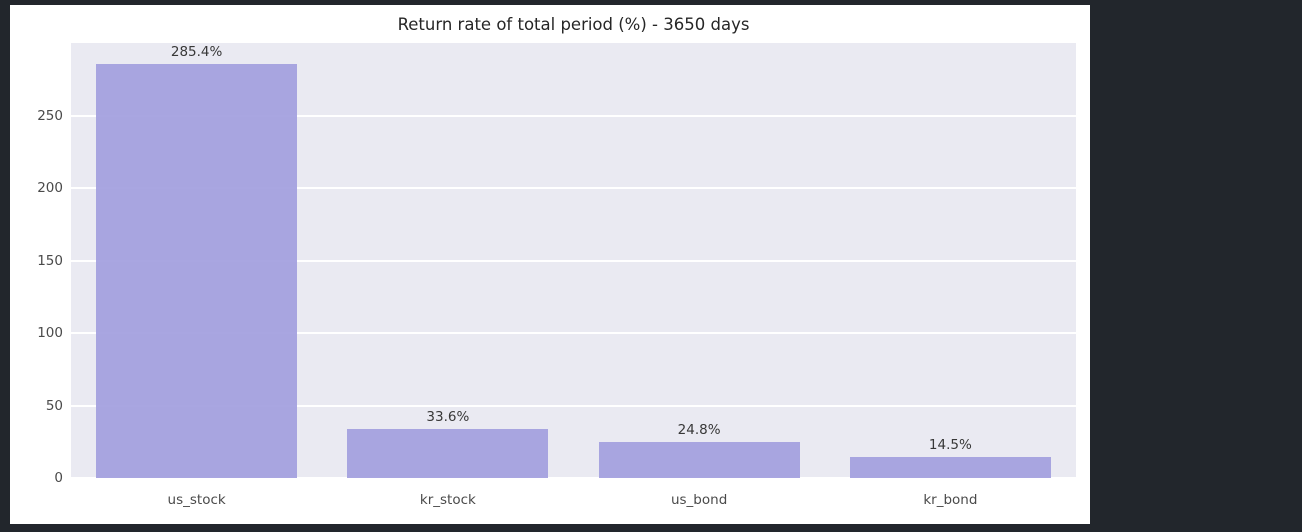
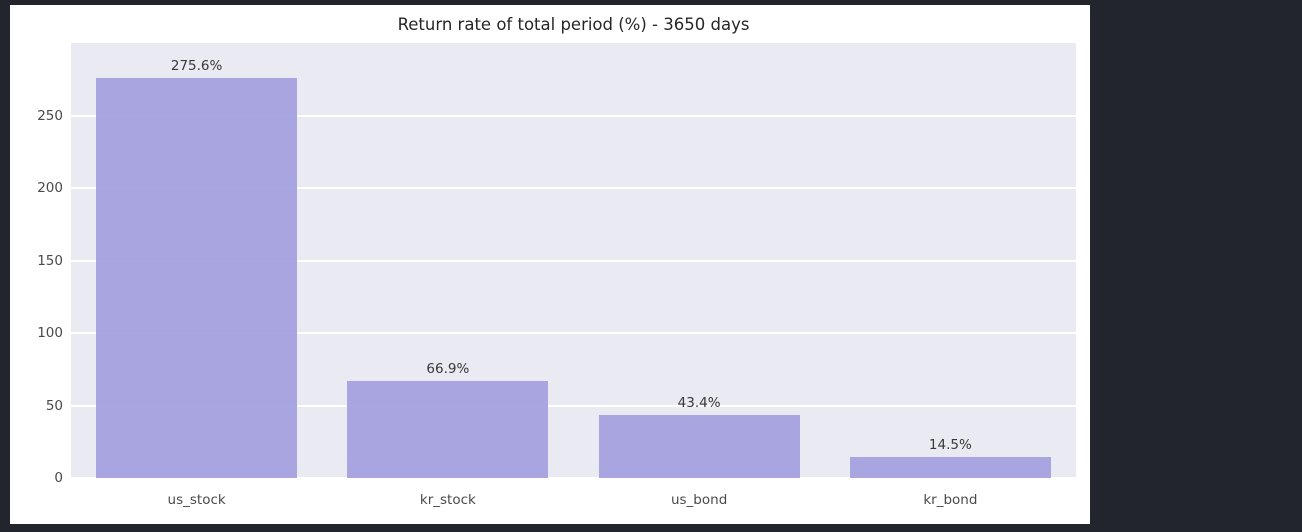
us_stock: 285.4% -> 275.6%
kr_stock: 33.6% -> 66.9%
us_bond: 24.8% -> 43.4%
